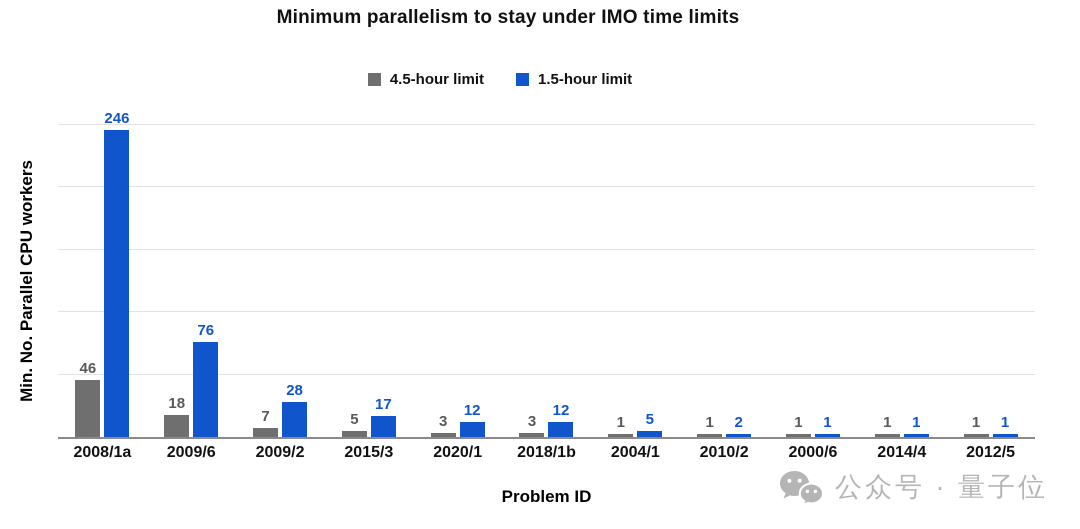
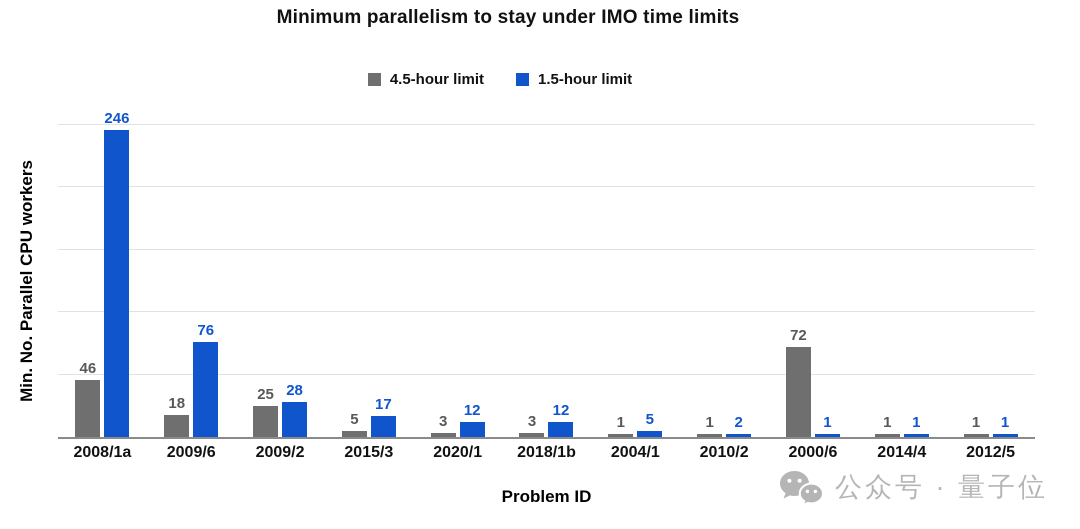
4.5-hour limit/2009/2: 7 -> 25
4.5-hour limit/2000/6: 1 -> 72
